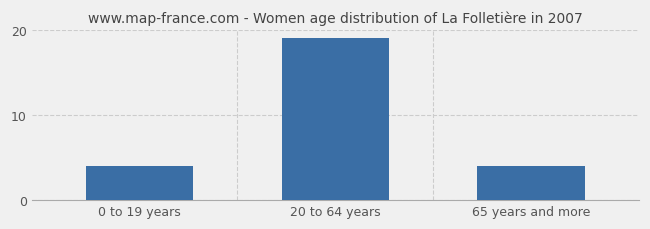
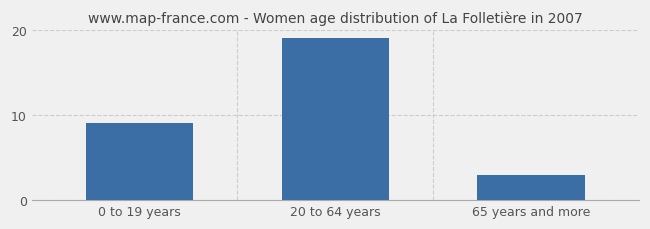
0 to 19 years: 4 -> 9
65 years and more: 4 -> 3
